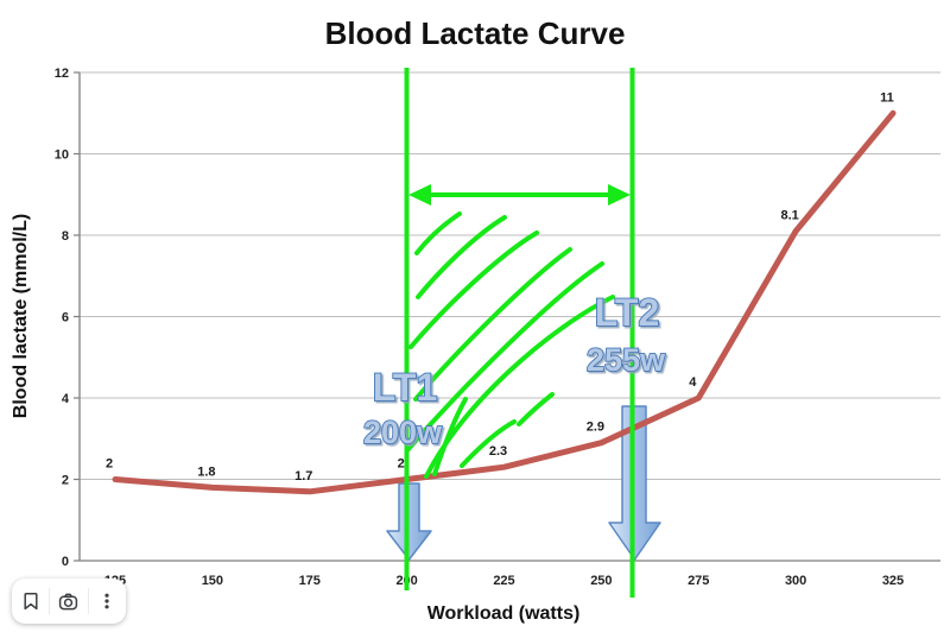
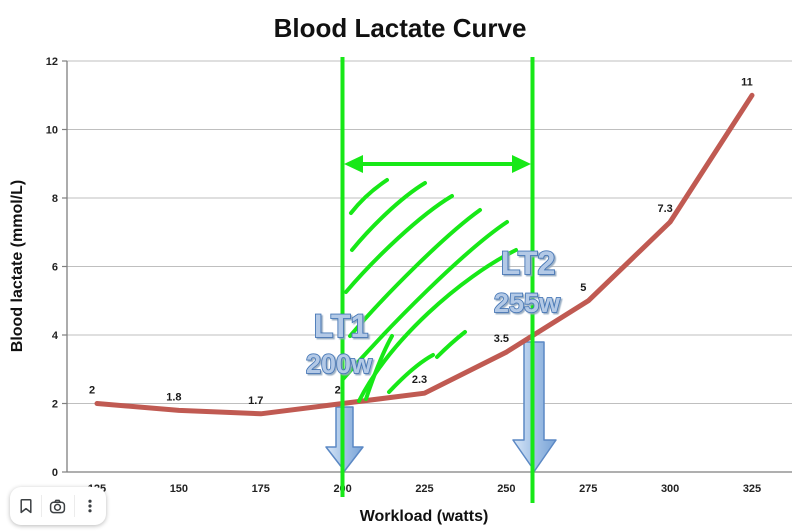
250: 2.9 -> 3.5
275: 4 -> 5
300: 8.1 -> 7.3
